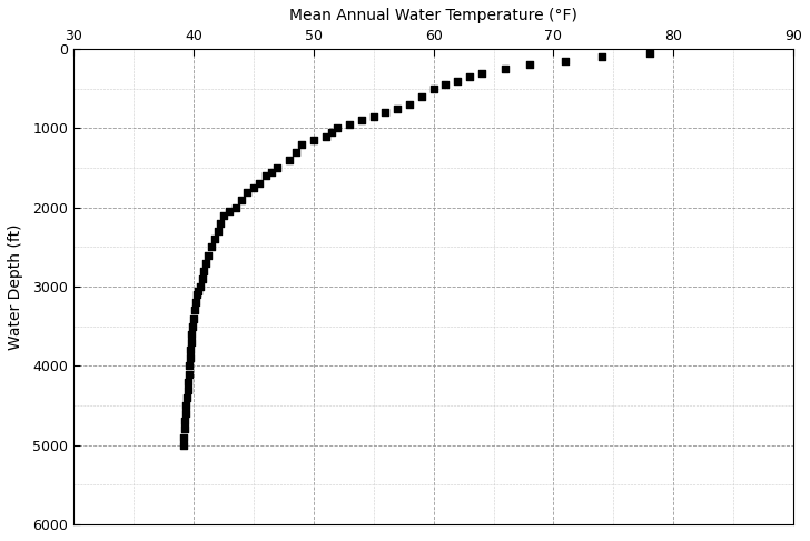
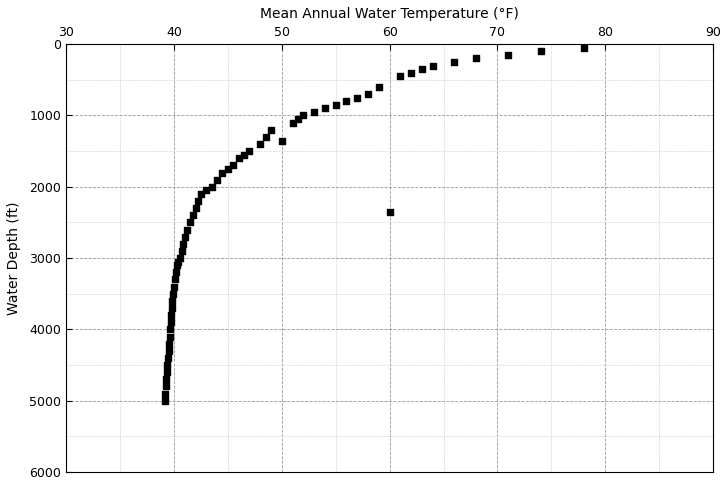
50: 1150 -> 1360
60: 500 -> 2360
